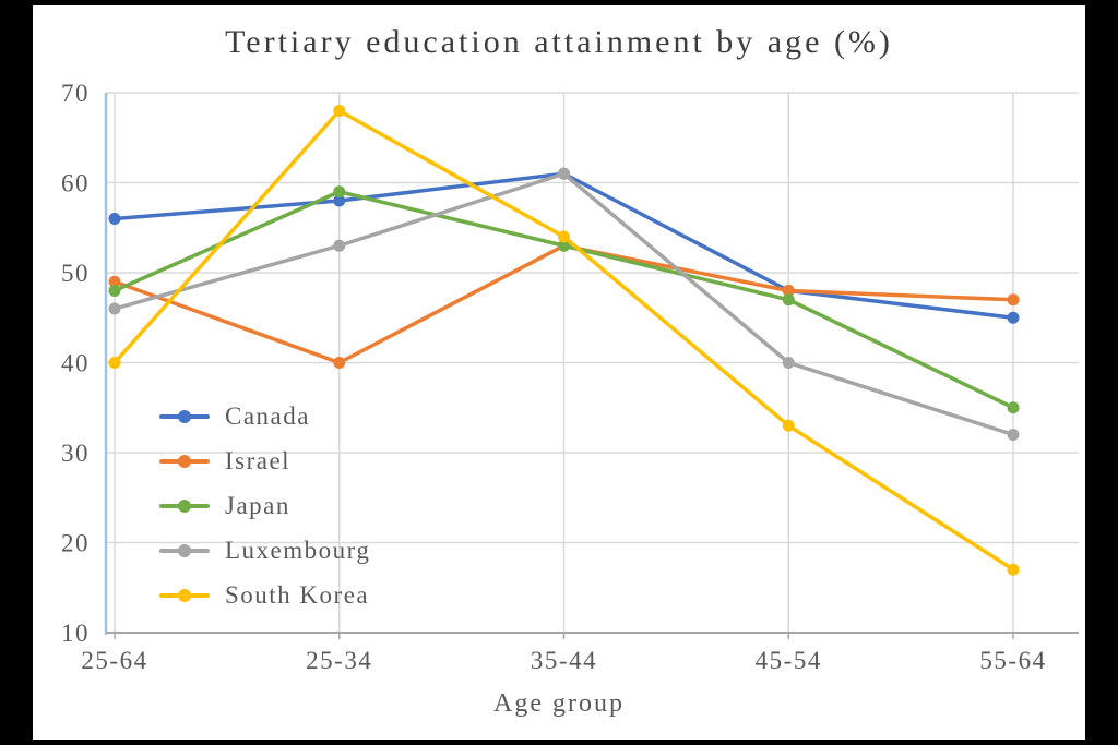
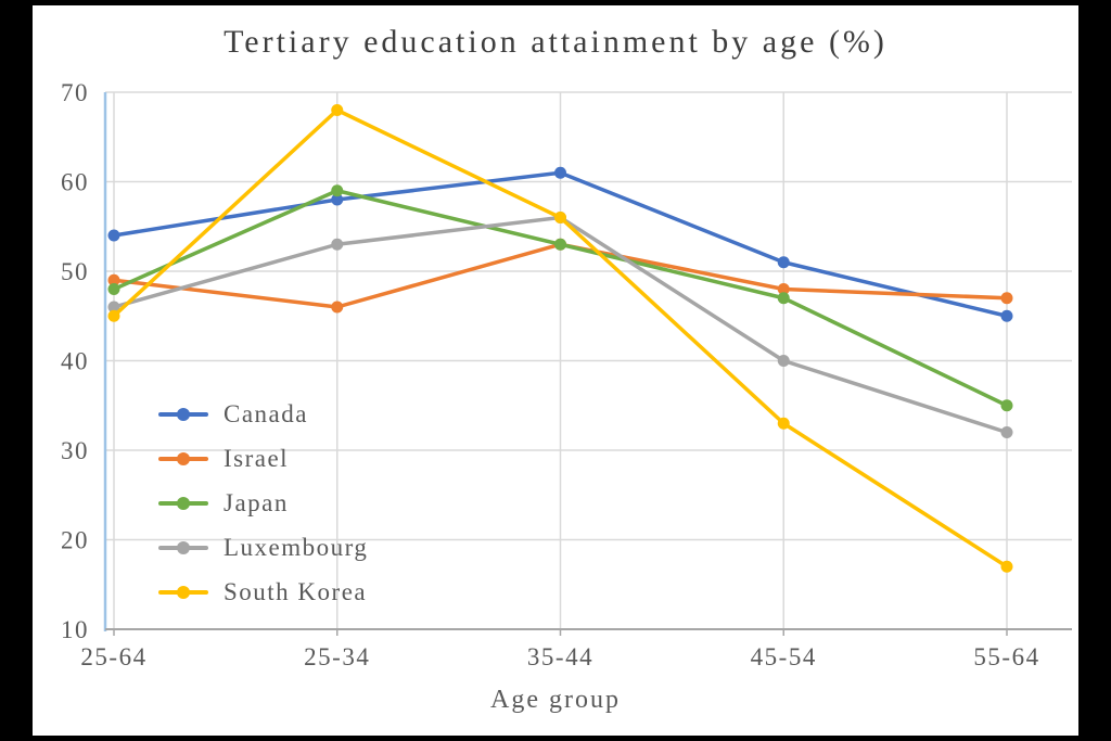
Canada/25-64: 56 -> 54
South Korea/25-64: 40 -> 45
Israel/25-34: 40 -> 46
Luxembourg/35-44: 61 -> 56
South Korea/35-44: 54 -> 56
Canada/45-54: 48 -> 51
